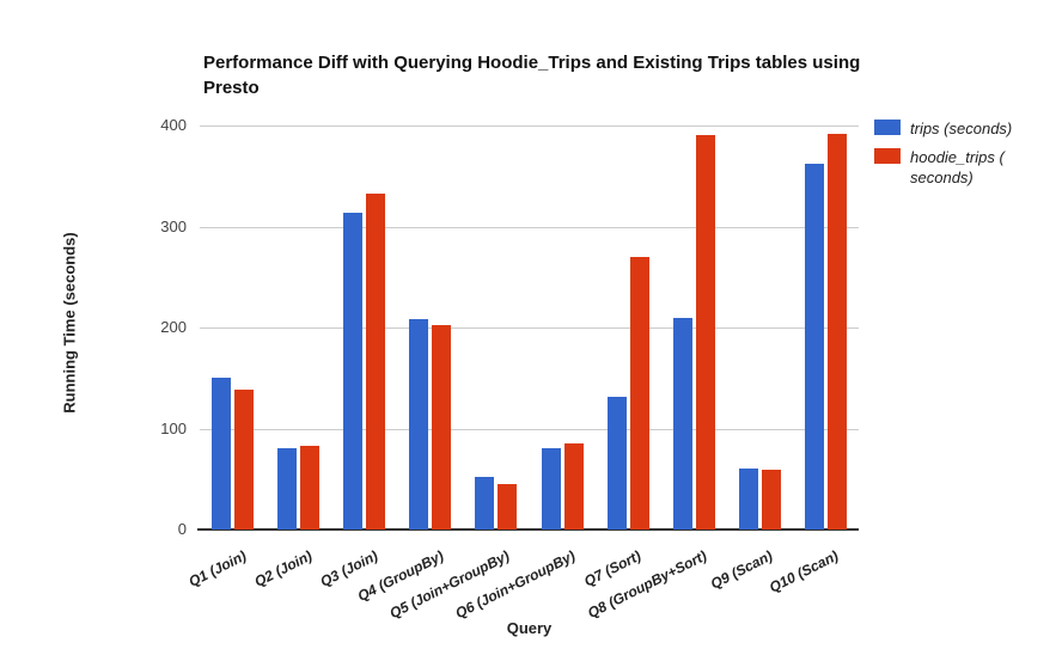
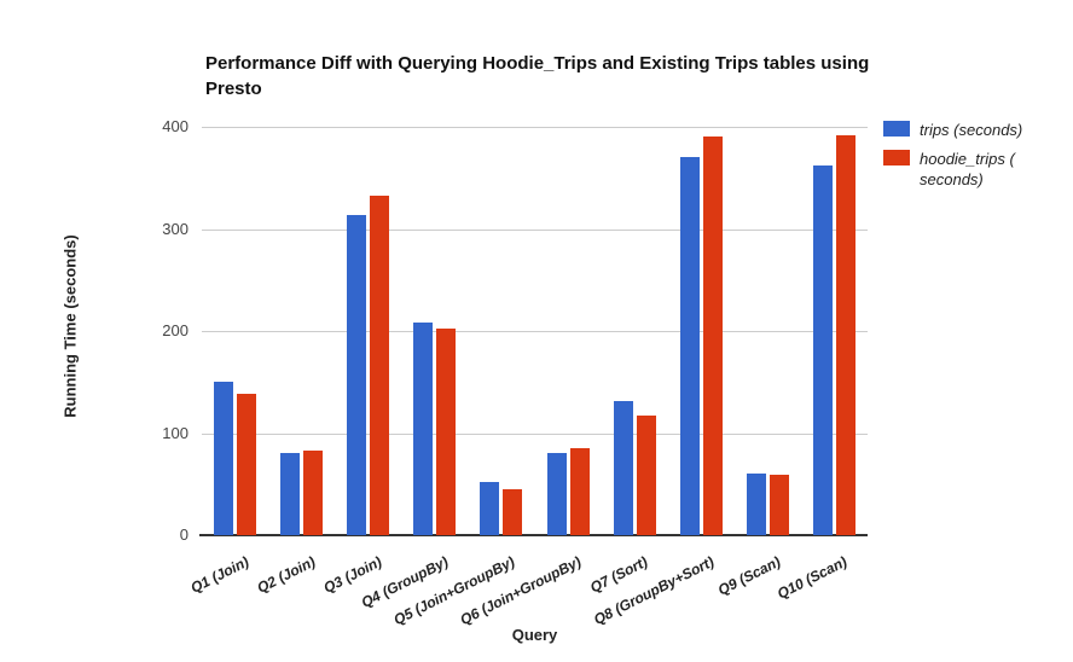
hoodie_trips ( seconds)/Q7 (Sort): 270 -> 120
trips (seconds)/Q8 (GroupBy+Sort): 210 -> 370
